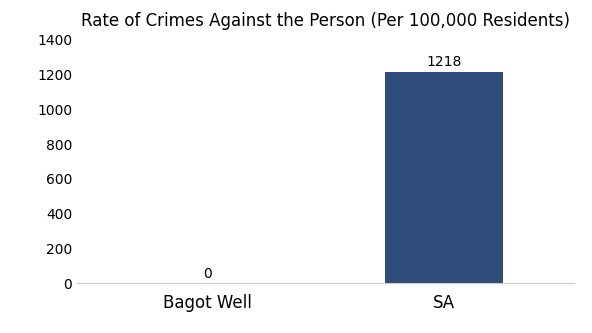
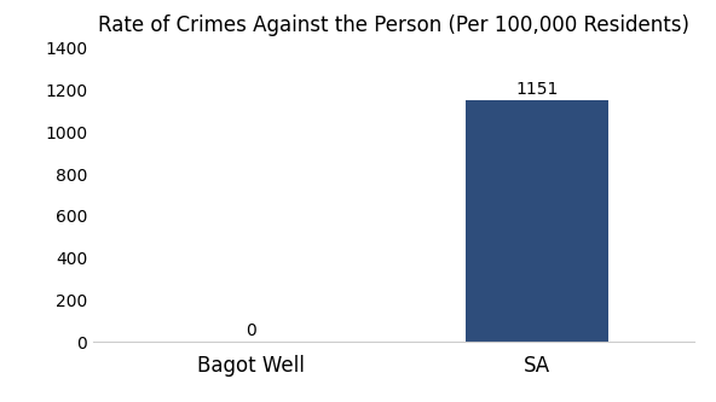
SA: 1218 -> 1151
